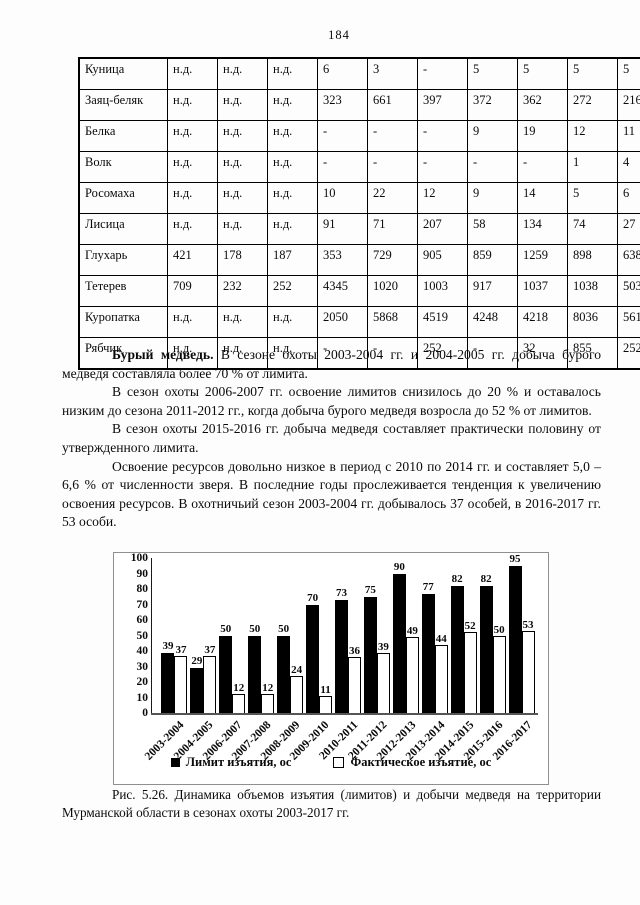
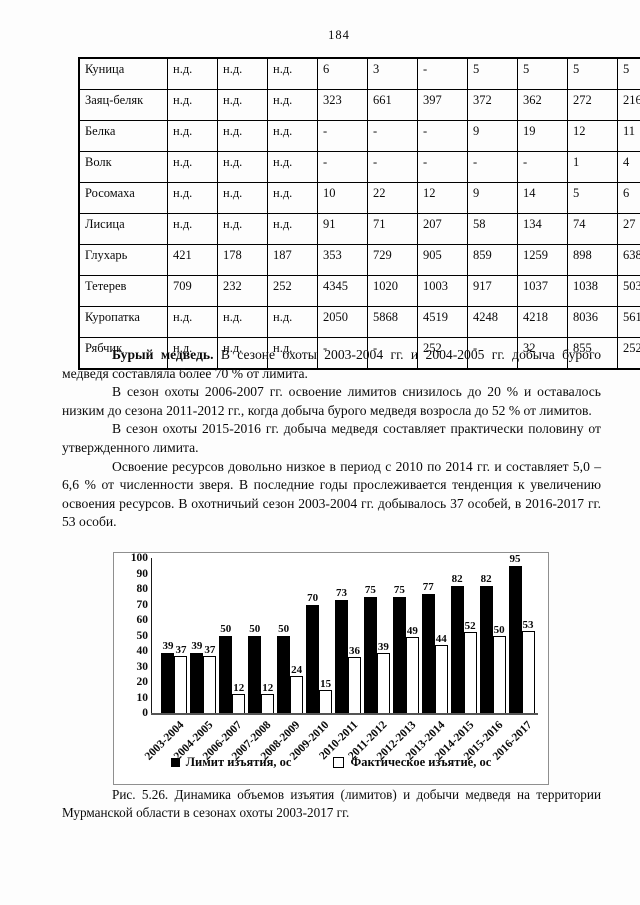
Лимит изъятия, ос/2004-2005: 29 -> 39
Фактическое изъятие, ос/2009-2010: 11 -> 15
Лимит изъятия, ос/2012-2013: 90 -> 75
